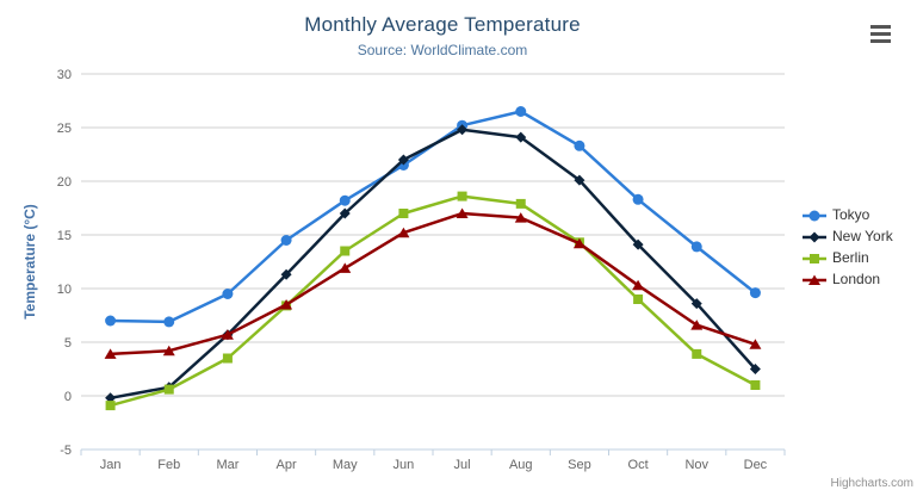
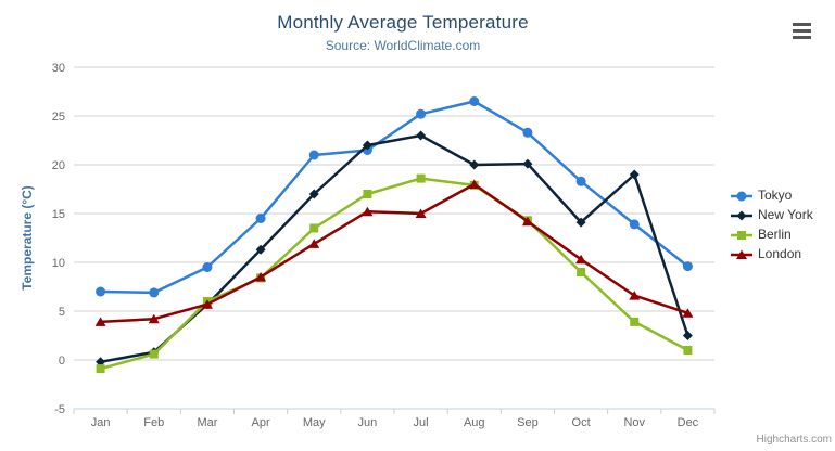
Berlin/Mar: 4 -> 6
Tokyo/May: 18 -> 21
New York/Jul: 25 -> 23
London/Jul: 17 -> 15
New York/Aug: 24 -> 20
London/Aug: 17 -> 18
New York/Nov: 9 -> 19
